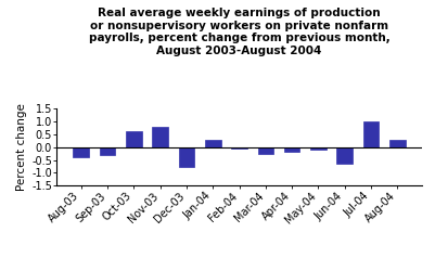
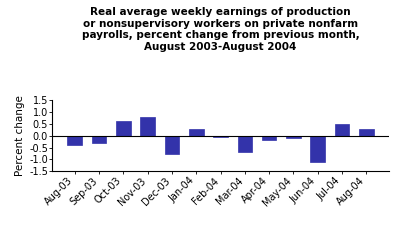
Mar-04: -0.25 -> -0.70
Jun-04: -0.65 -> -1.10
Jul-04: 1.00 -> 0.50
